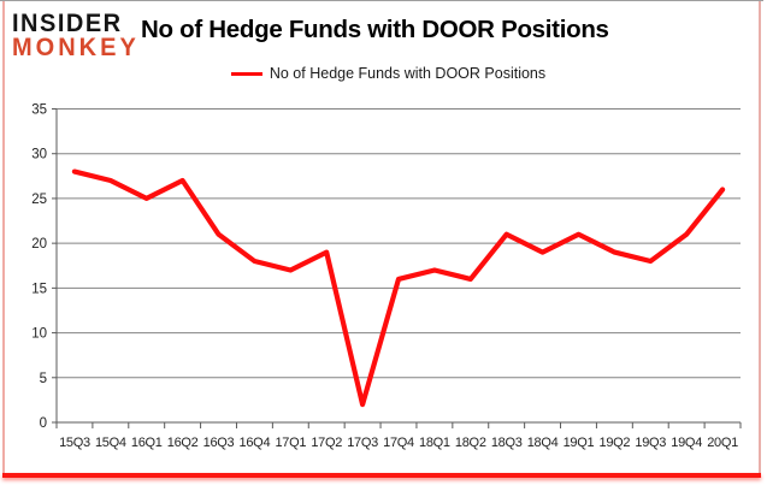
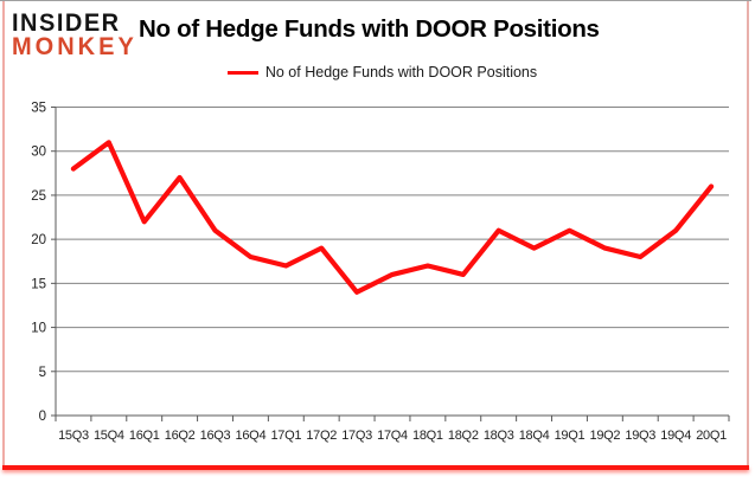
15Q4: 27 -> 31
16Q1: 25 -> 22
17Q3: 2 -> 14
